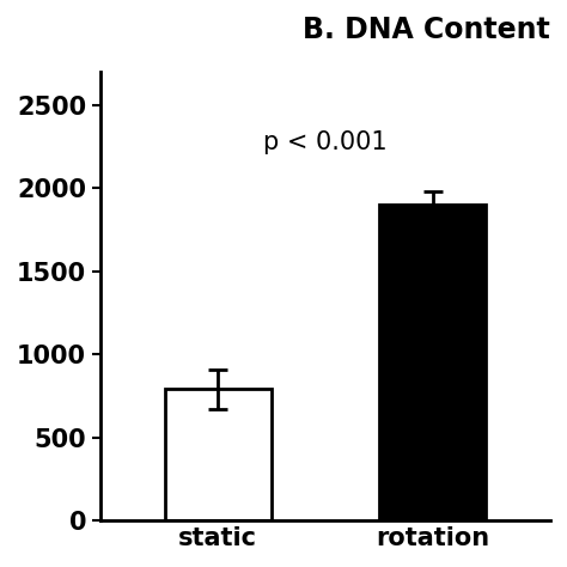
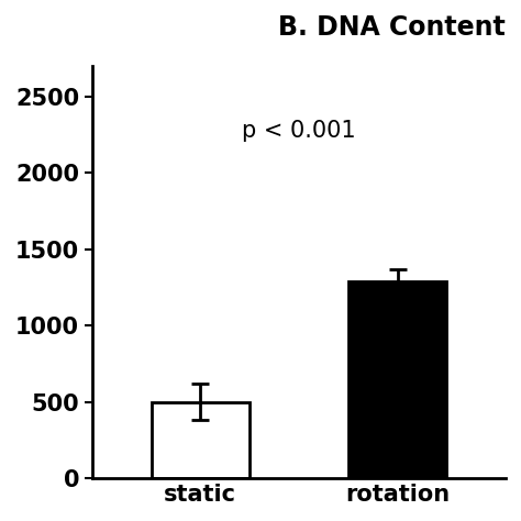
static: 790 -> 500
rotation: 1900 -> 1290
